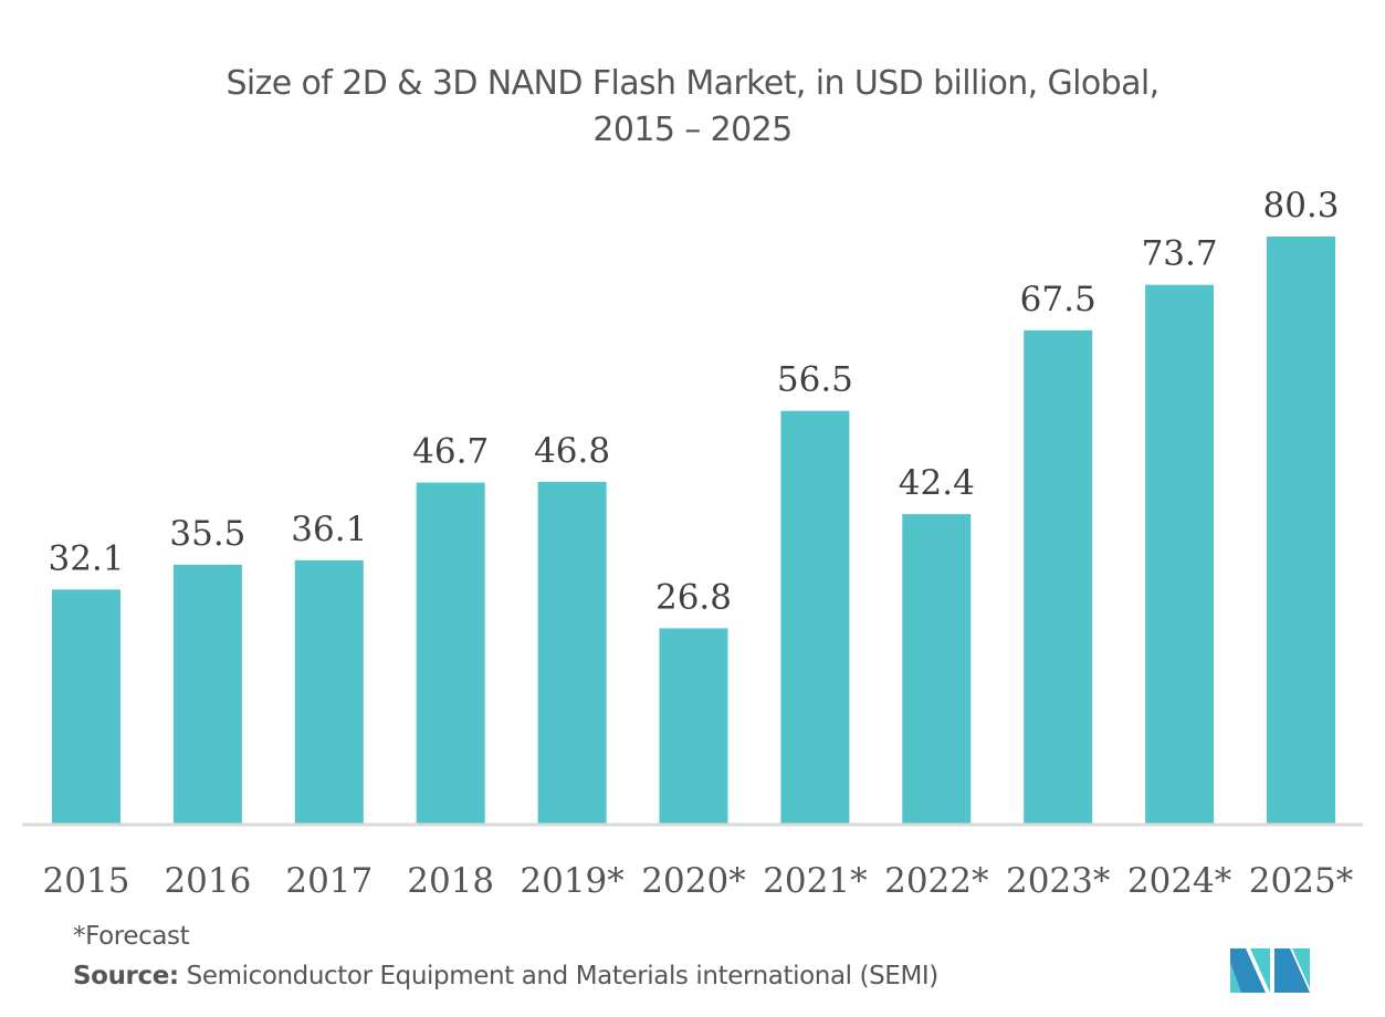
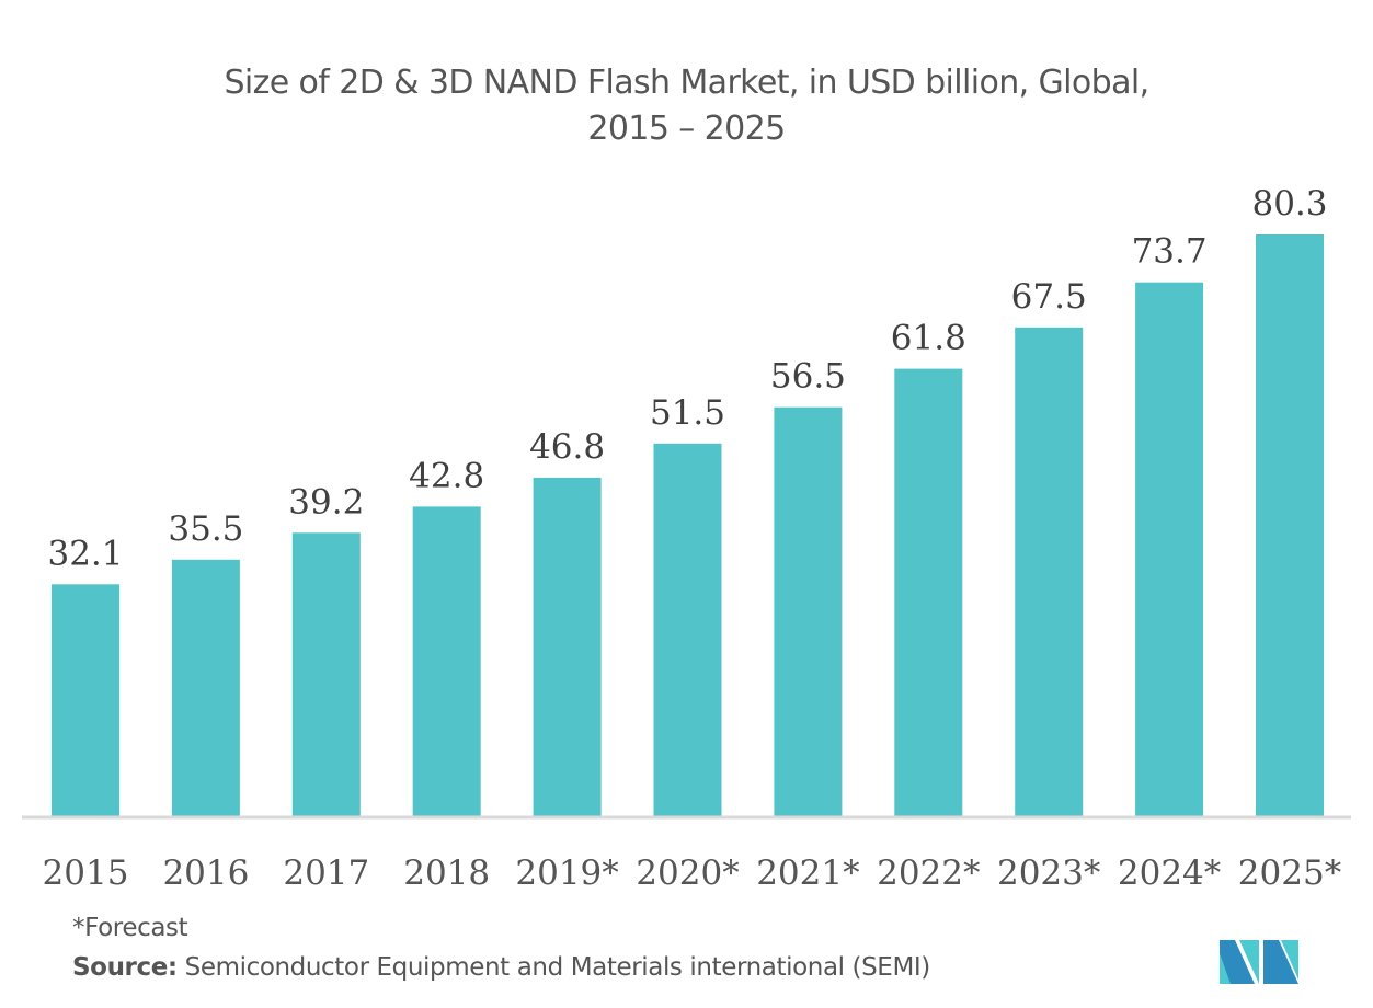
2017: 36.1 -> 39.2
2018: 46.7 -> 42.8
2020*: 26.8 -> 51.5
2022*: 42.4 -> 61.8
